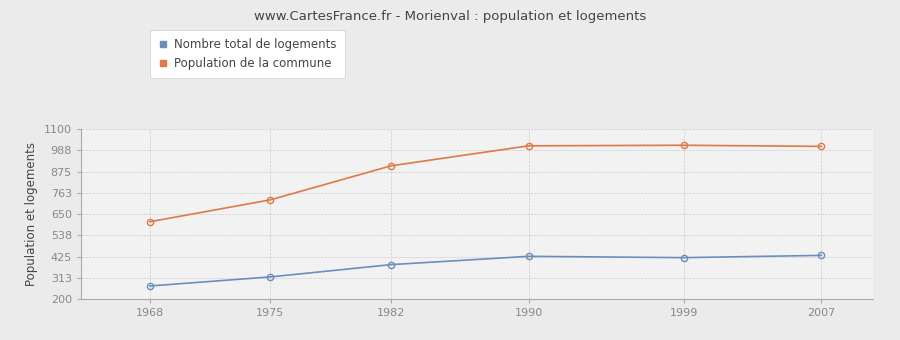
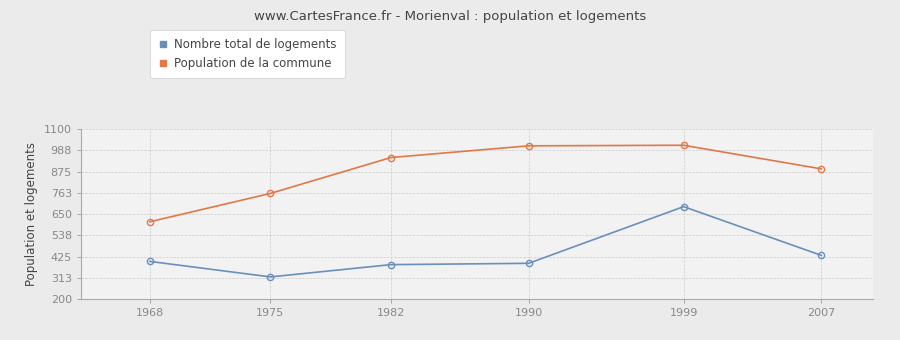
Nombre total de logements/1968: 270 -> 400
Population de la commune/1975: 730 -> 760
Population de la commune/1982: 910 -> 950
Nombre total de logements/1990: 430 -> 390
Nombre total de logements/1999: 420 -> 690
Population de la commune/2007: 1010 -> 890
